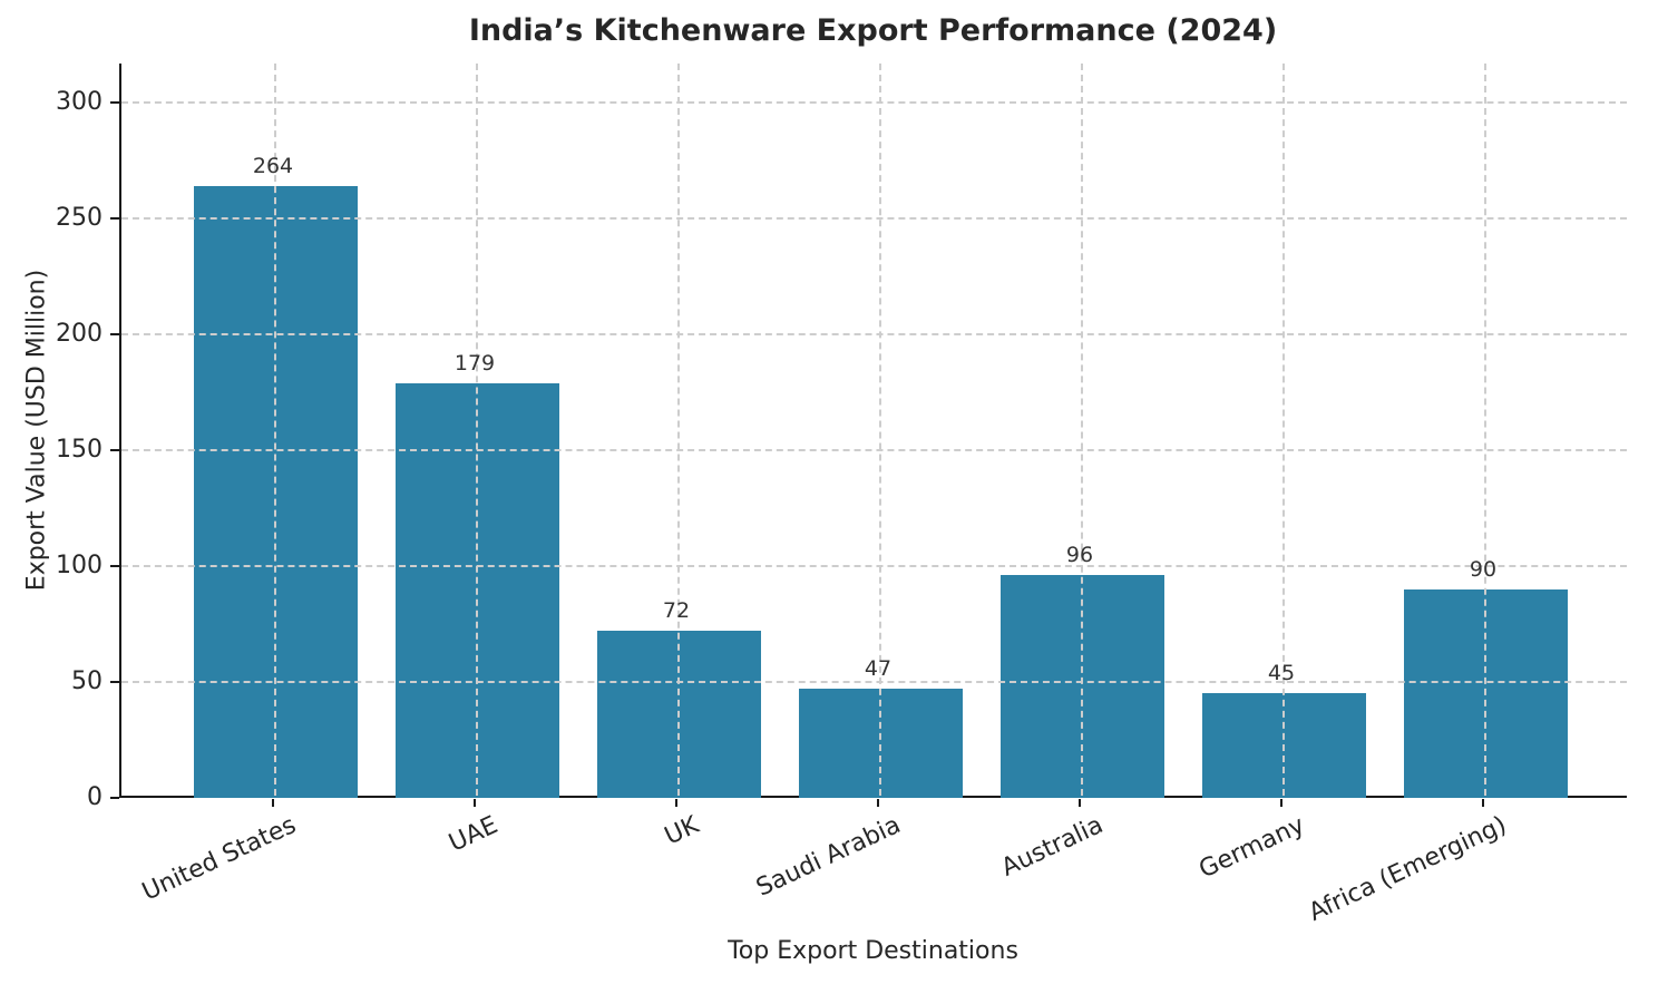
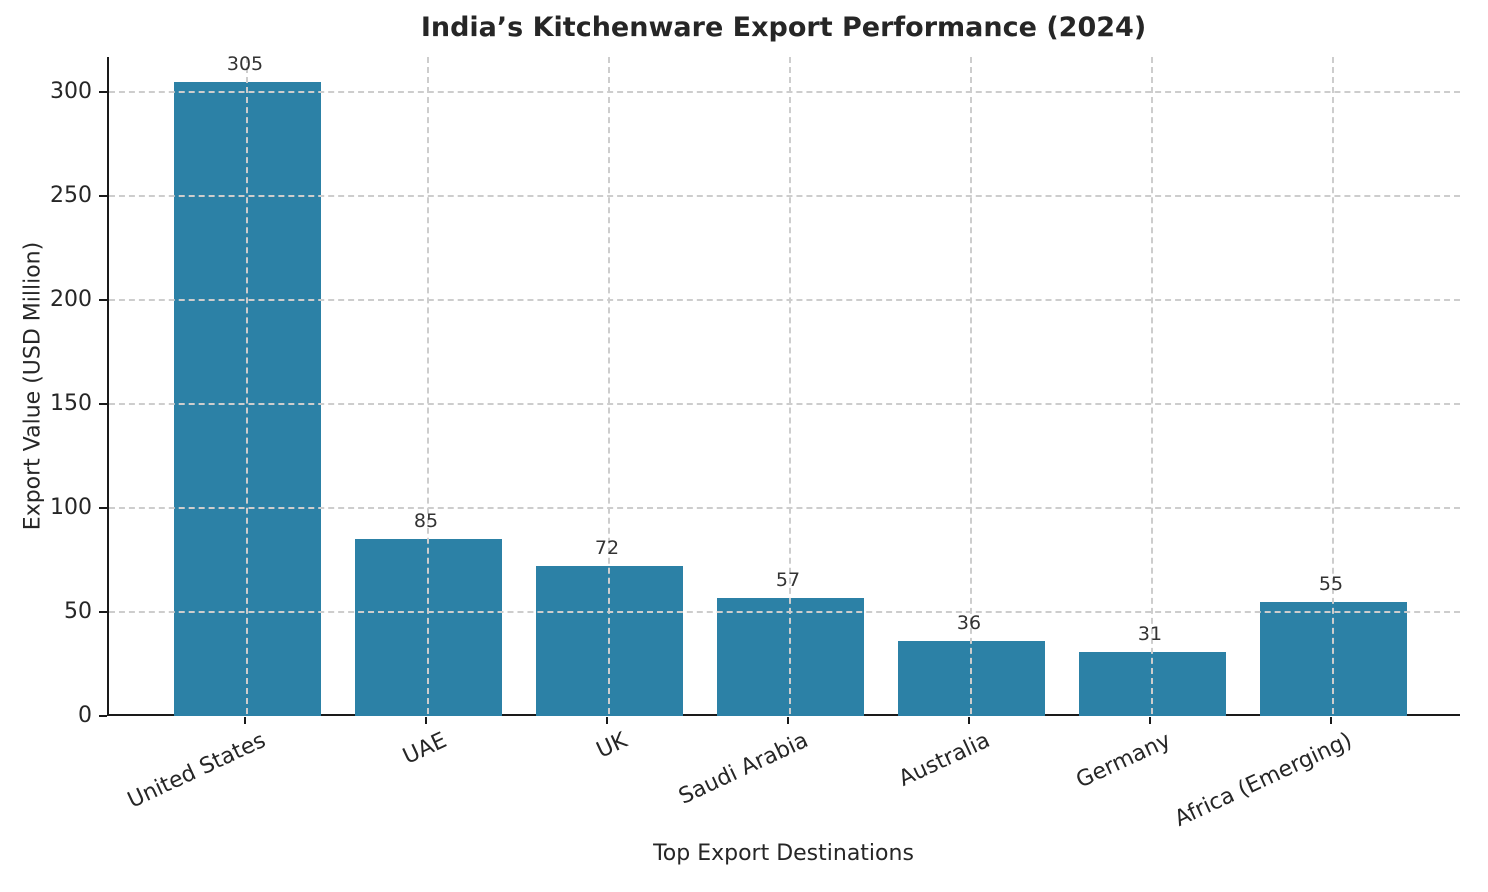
United States: 264 -> 305
UAE: 179 -> 85
Saudi Arabia: 47 -> 57
Australia: 96 -> 36
Germany: 45 -> 31
Africa (Emerging): 90 -> 55
